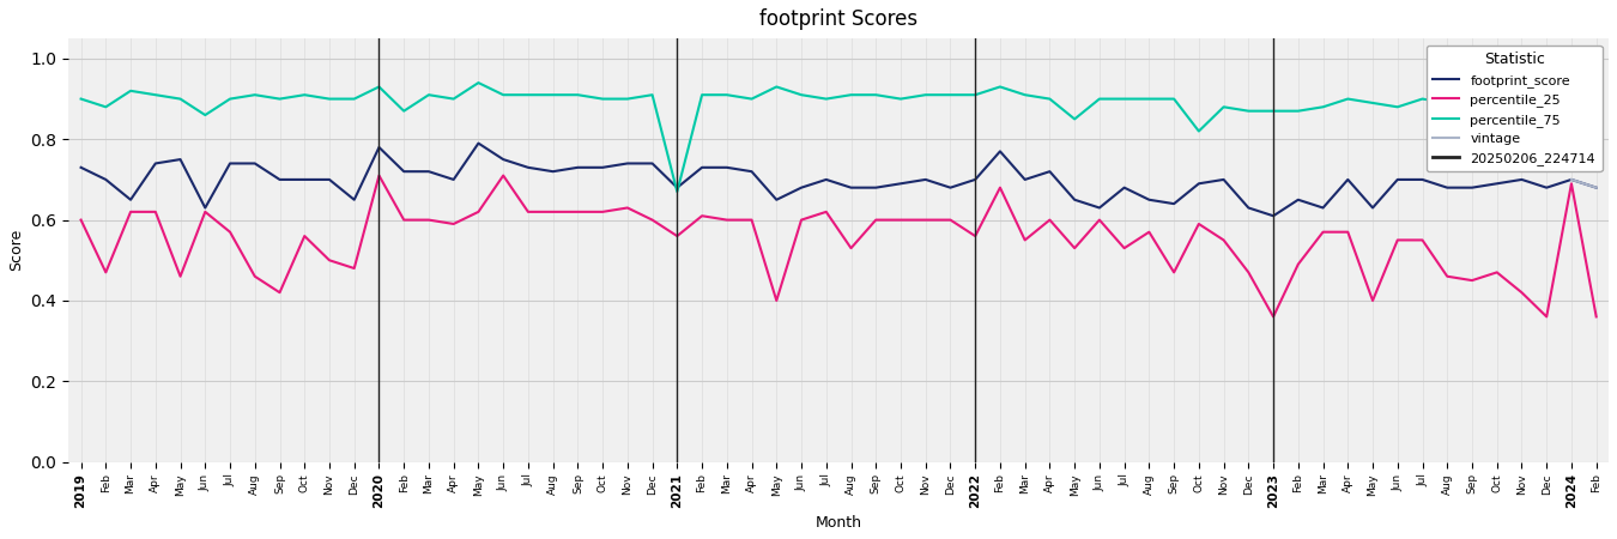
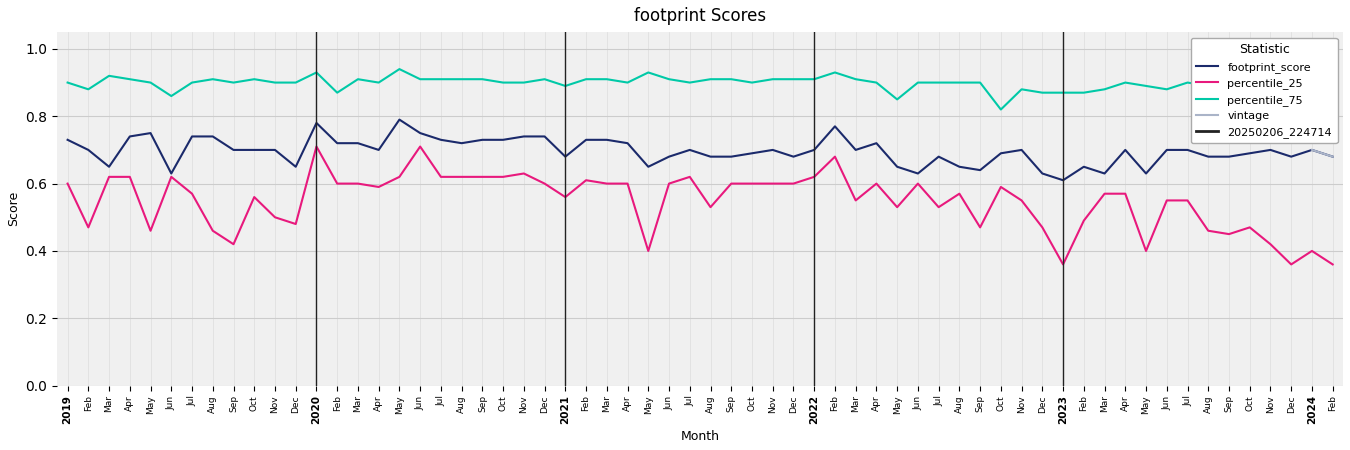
percentile_75/2021: 0.67 -> 0.89
percentile_25/2022: 0.56 -> 0.62
percentile_25/2024: 0.69 -> 0.40
